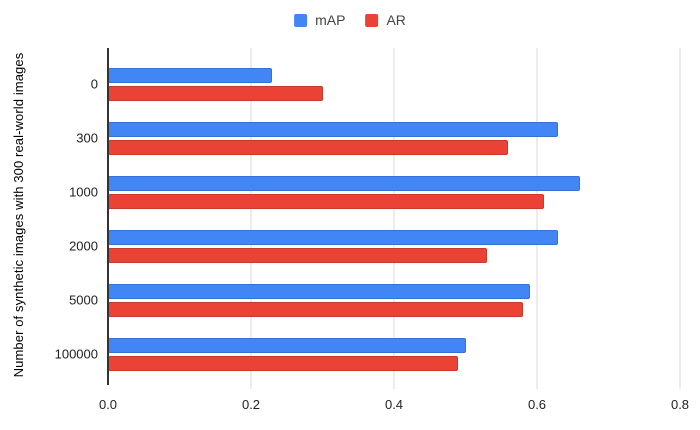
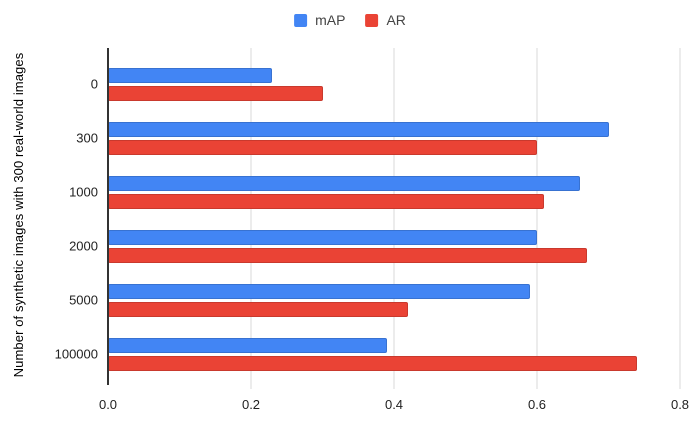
mAP/300: 0.63 -> 0.70
AR/300: 0.56 -> 0.60
mAP/2000: 0.63 -> 0.60
AR/2000: 0.53 -> 0.67
AR/5000: 0.58 -> 0.42
mAP/100000: 0.50 -> 0.39
AR/100000: 0.49 -> 0.74
